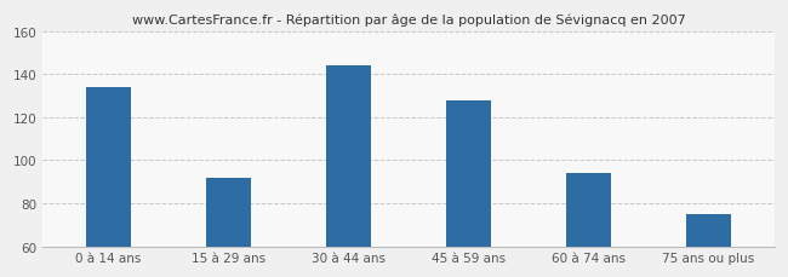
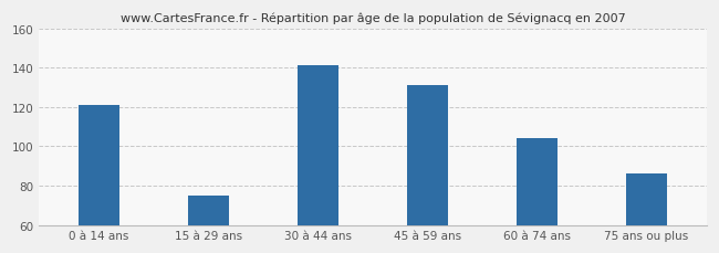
0 à 14 ans: 134 -> 121
15 à 29 ans: 92 -> 75
30 à 44 ans: 144 -> 141
45 à 59 ans: 128 -> 131
60 à 74 ans: 94 -> 104
75 ans ou plus: 75 -> 86
